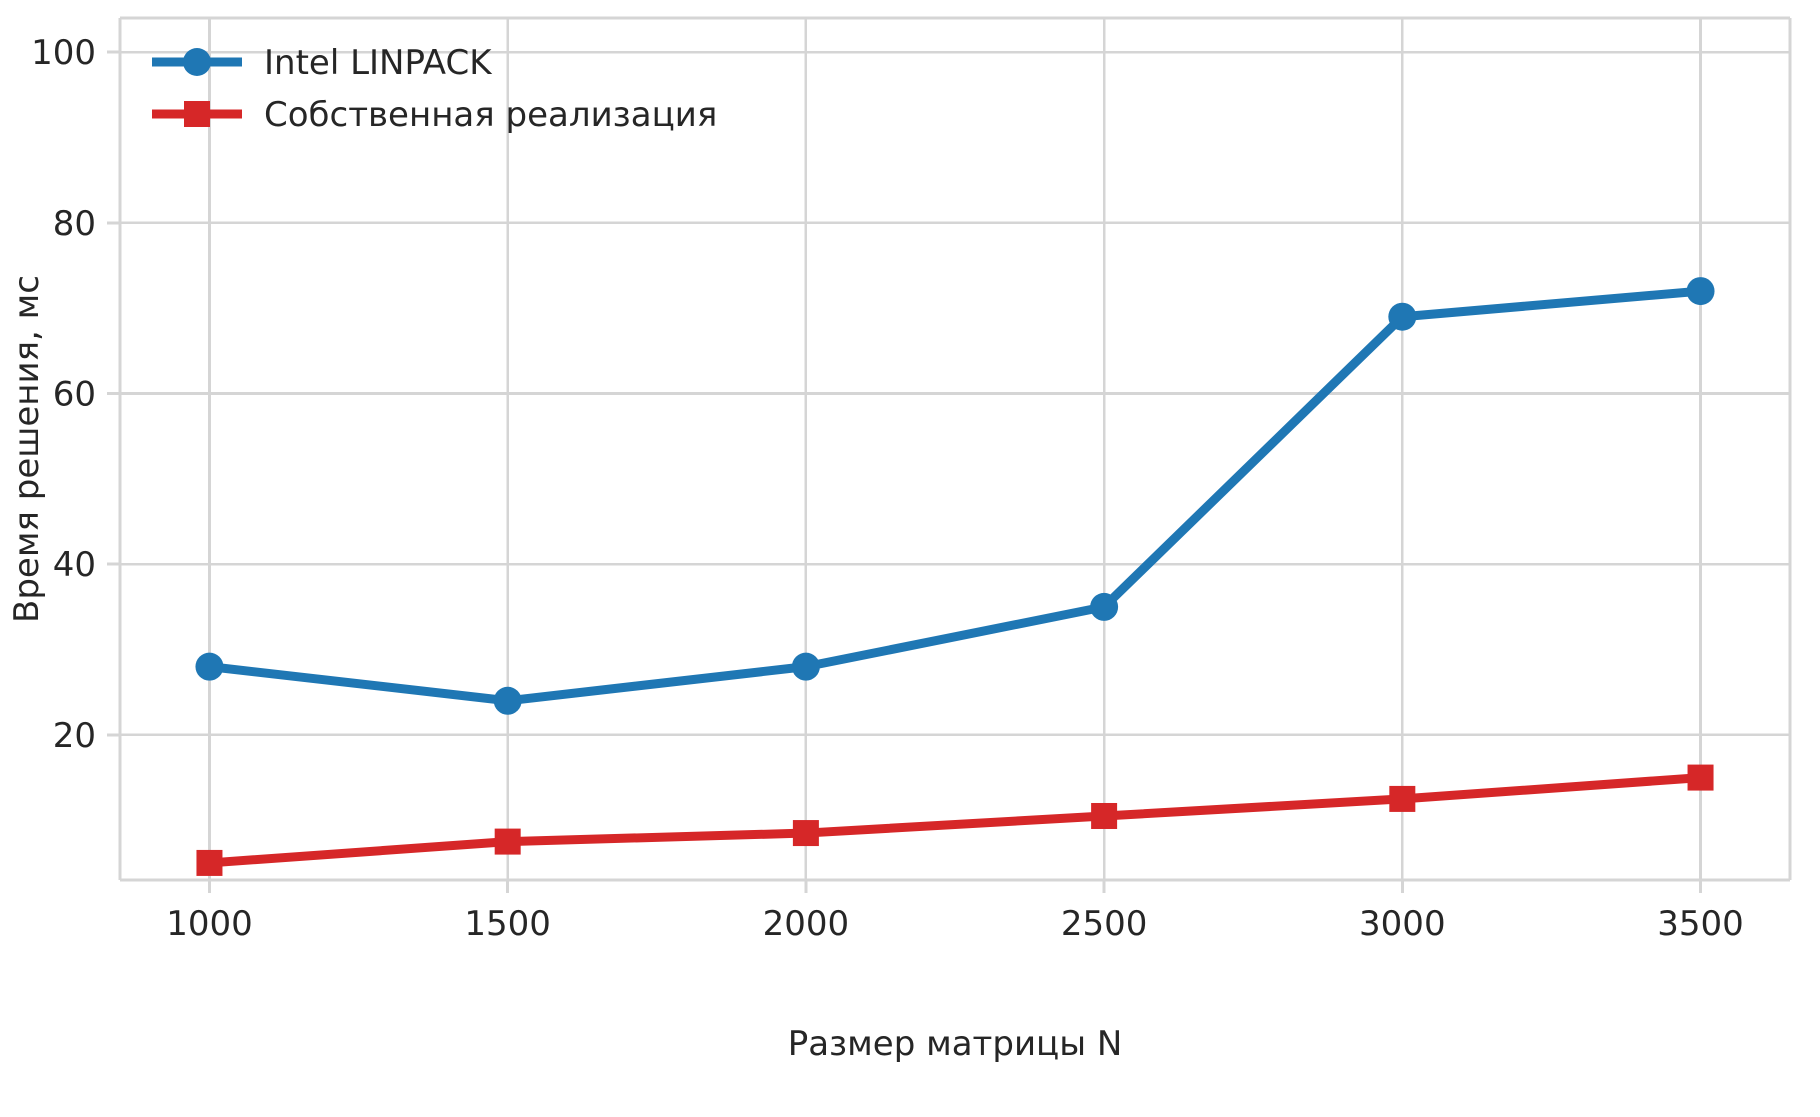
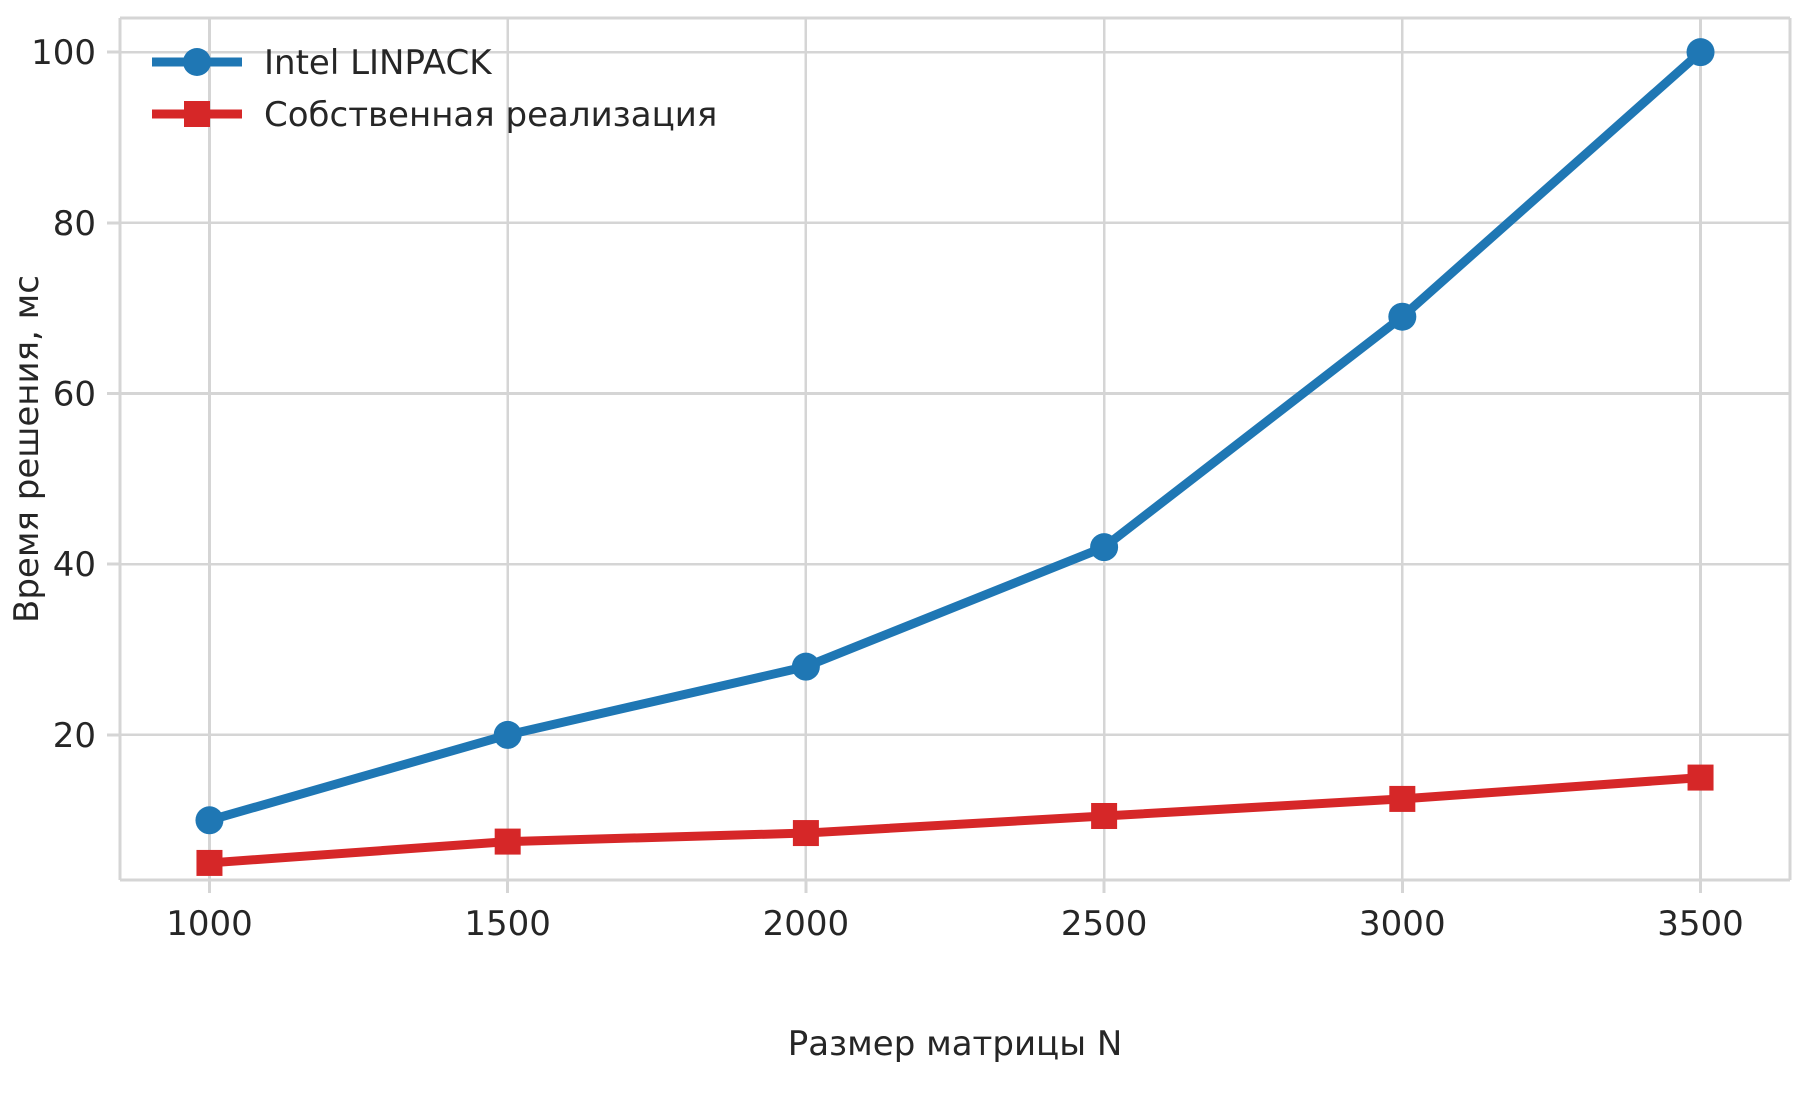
Intel LINPACK/1000: 28 -> 10
Intel LINPACK/1500: 24 -> 20
Intel LINPACK/2500: 35 -> 42
Intel LINPACK/3500: 72 -> 100
